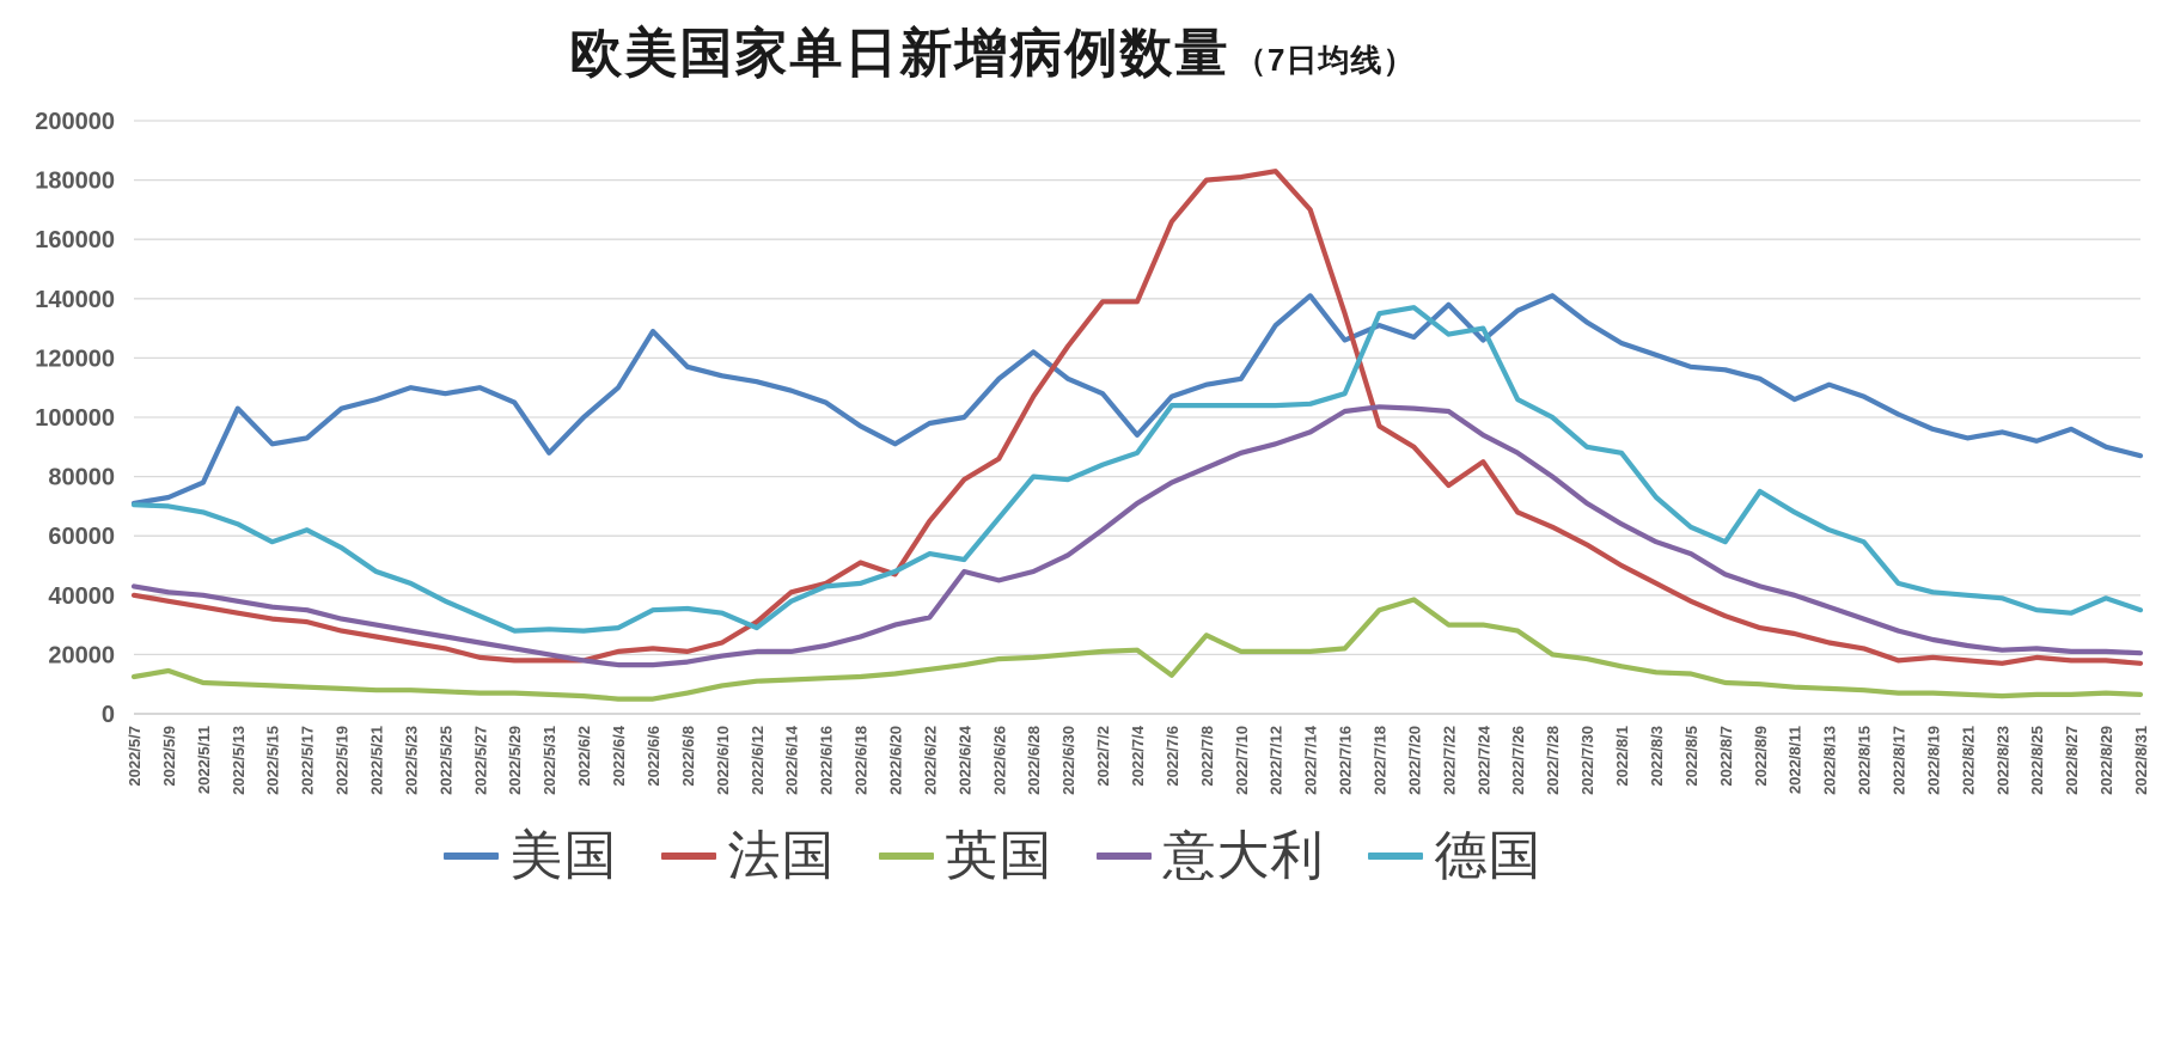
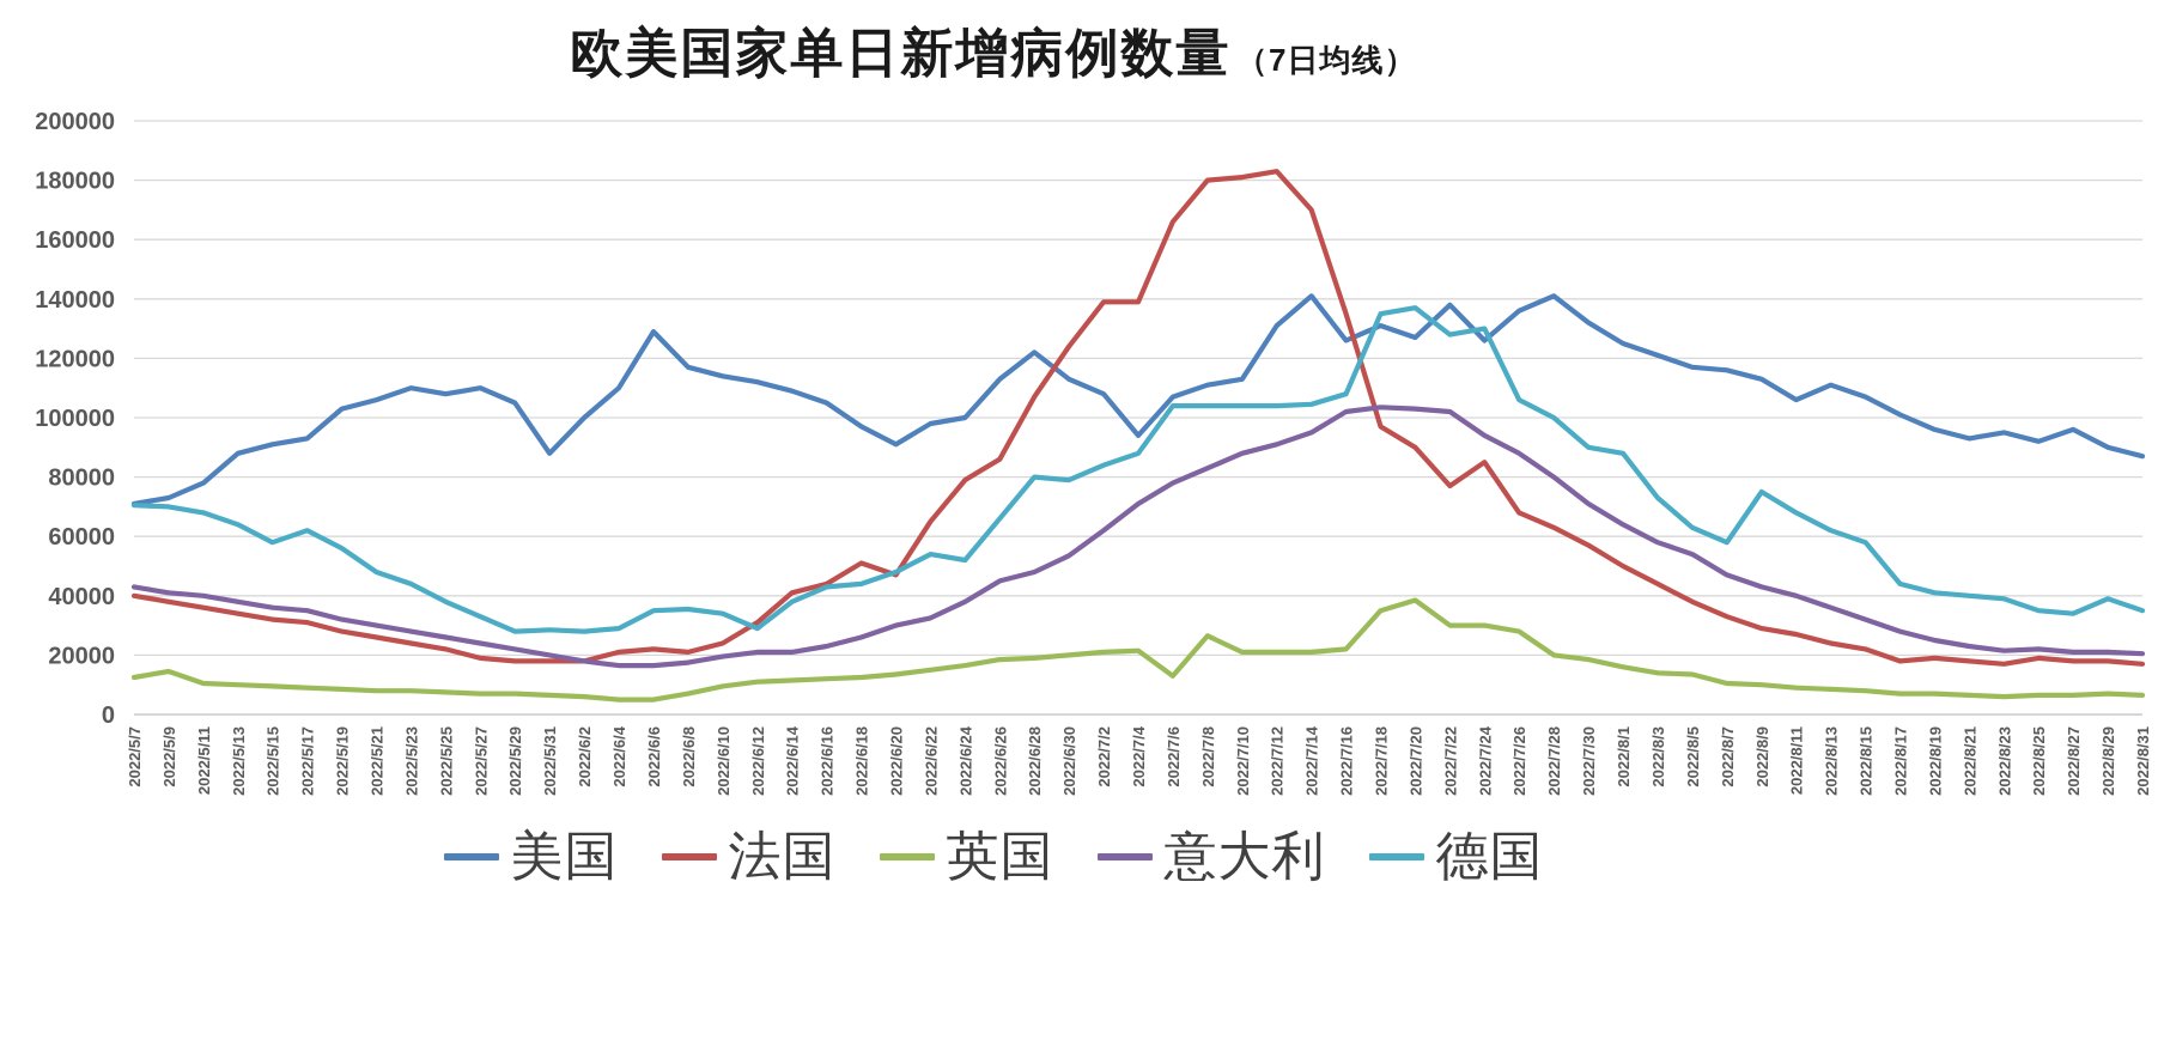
美国/2022/5/13: 103000 -> 88000
意大利/2022/6/24: 48000 -> 38000
